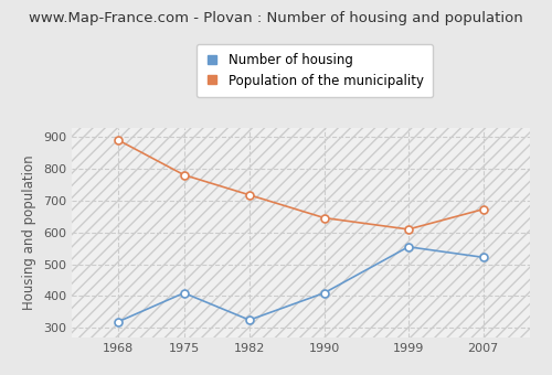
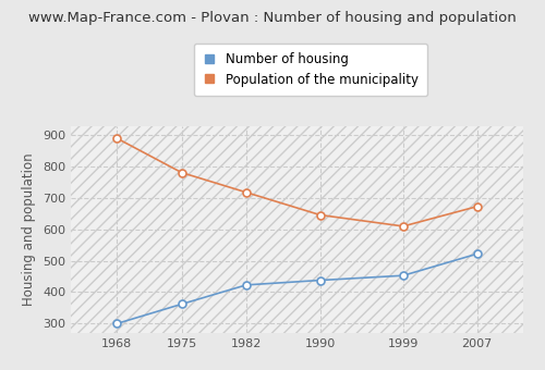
Number of housing/1968: 320 -> 300
Number of housing/1975: 410 -> 362
Number of housing/1982: 325 -> 423
Number of housing/1990: 410 -> 438
Number of housing/1999: 555 -> 453
